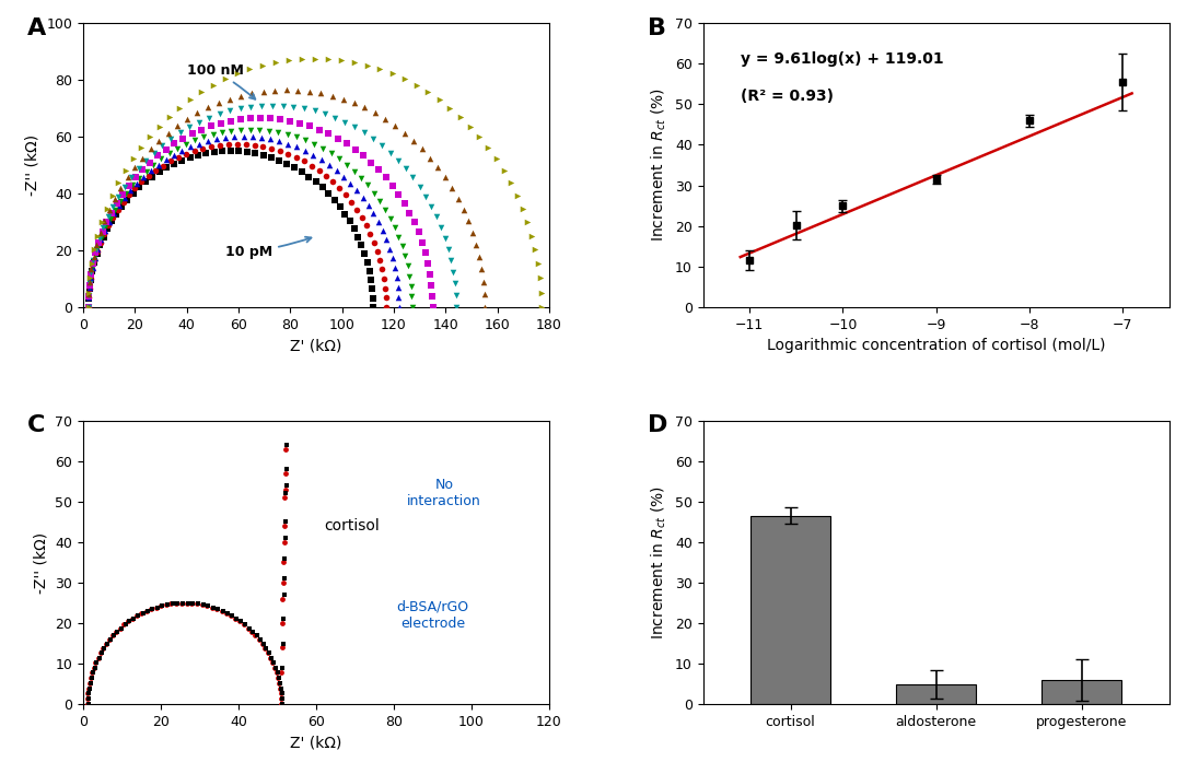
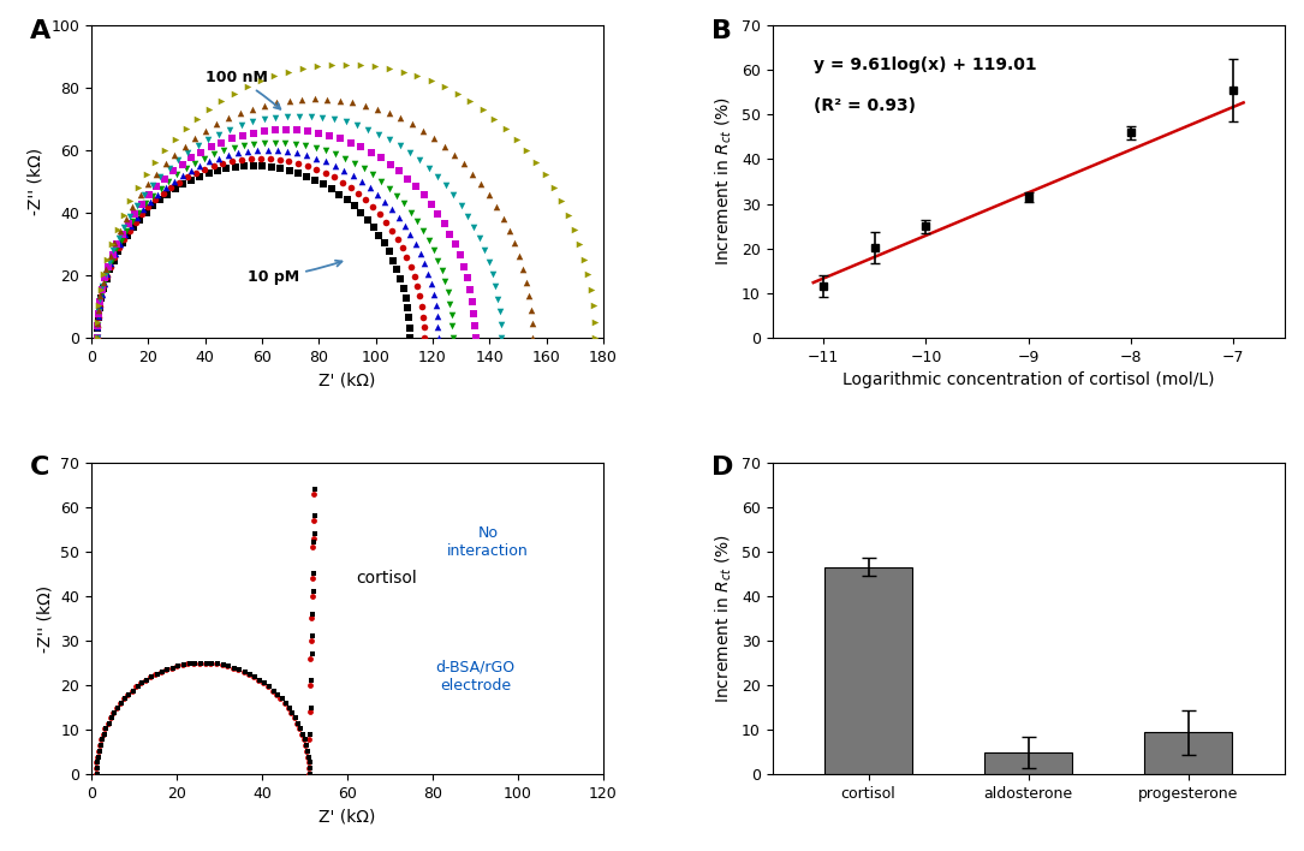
progesterone: 6.0 -> 9.5
